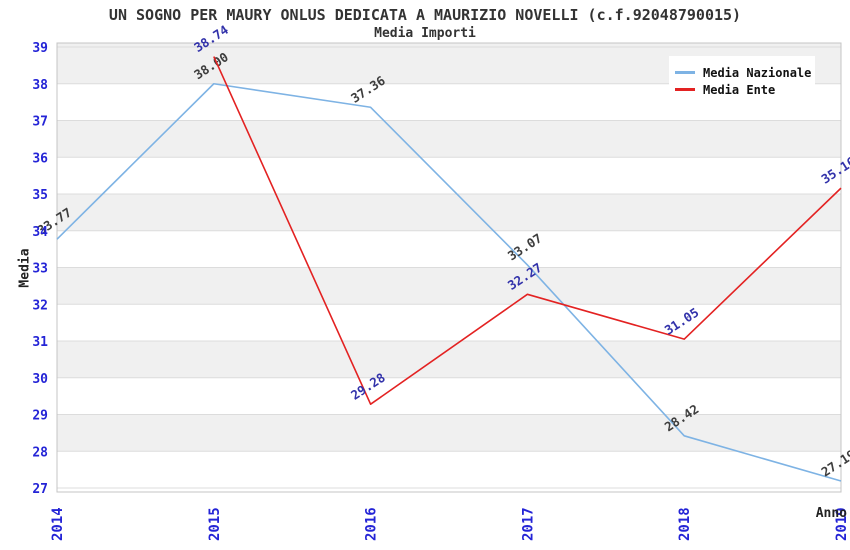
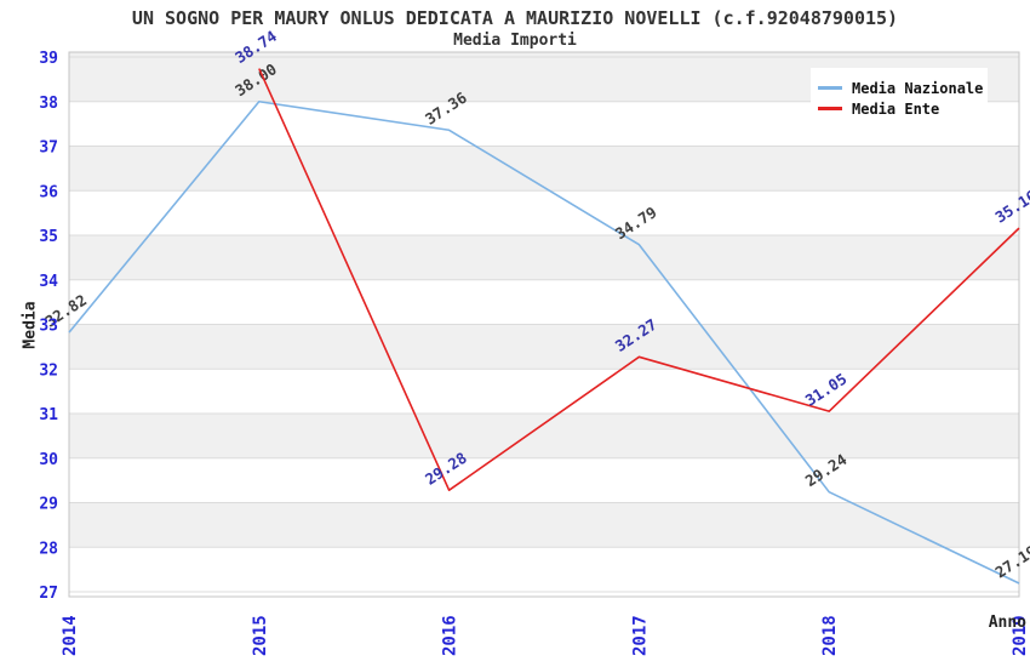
Media Nazionale/2014: 33.77 -> 32.82
Media Nazionale/2017: 33.07 -> 34.79
Media Nazionale/2018: 28.42 -> 29.24
